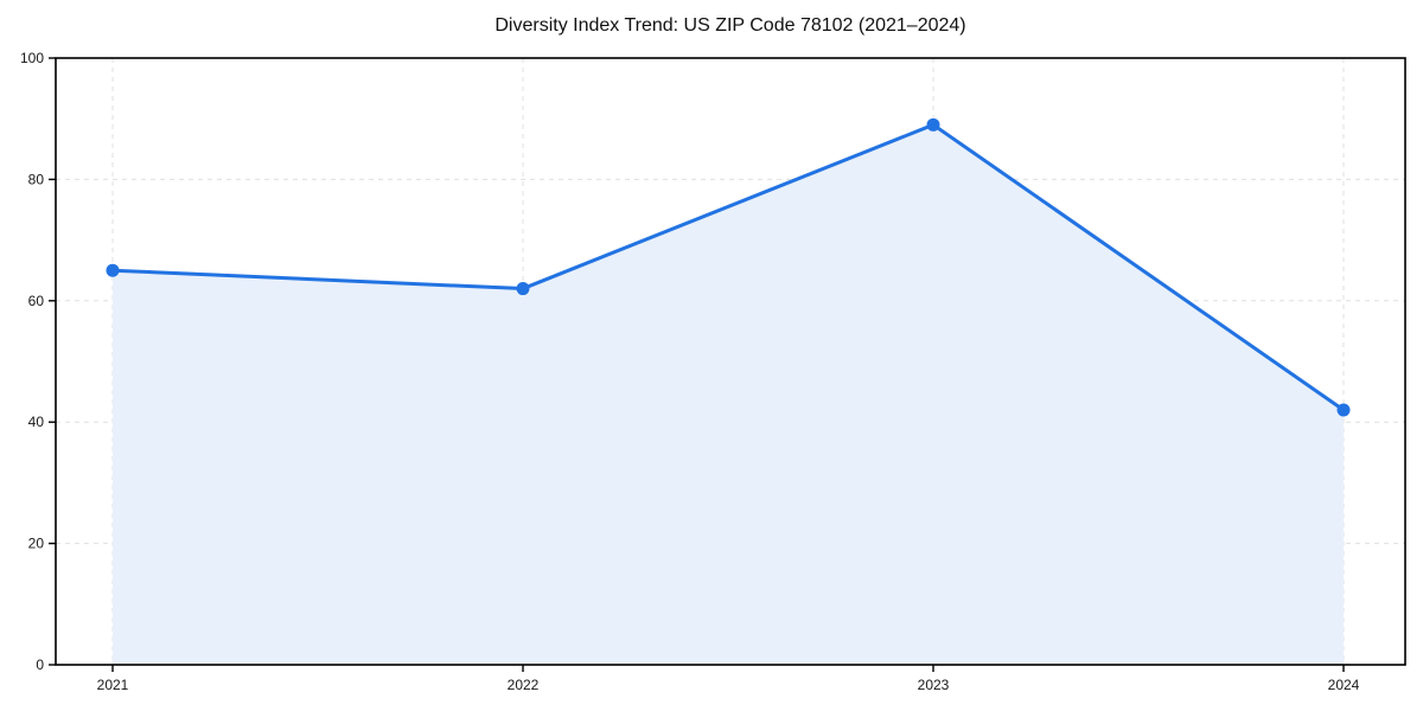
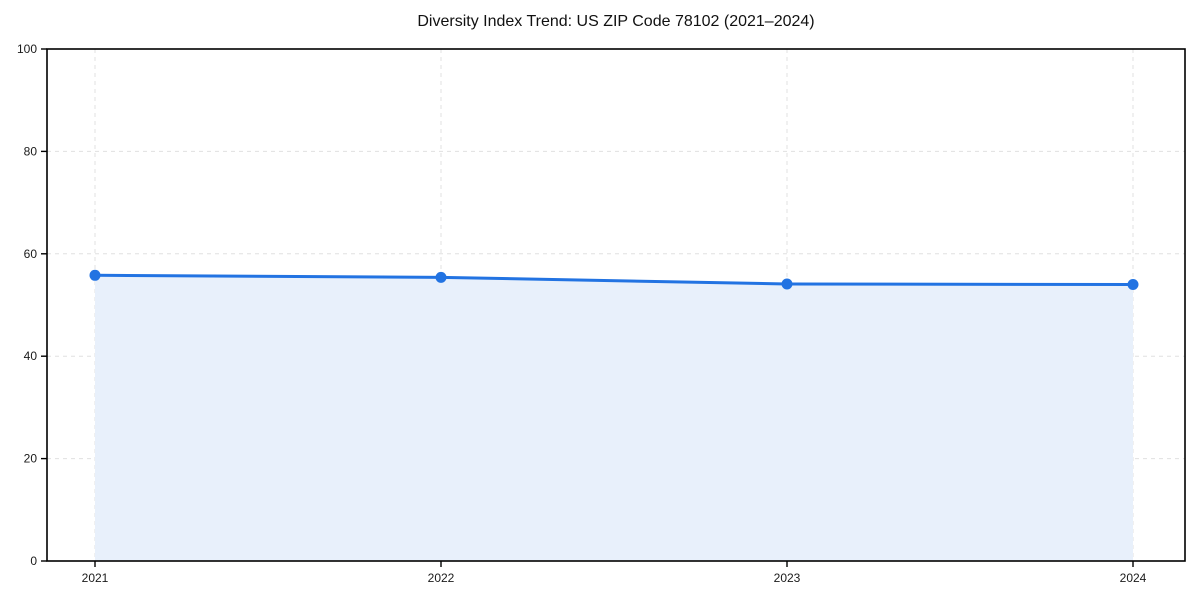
2021: 65 -> 56
2022: 62 -> 55
2023: 89 -> 54
2024: 42 -> 54
